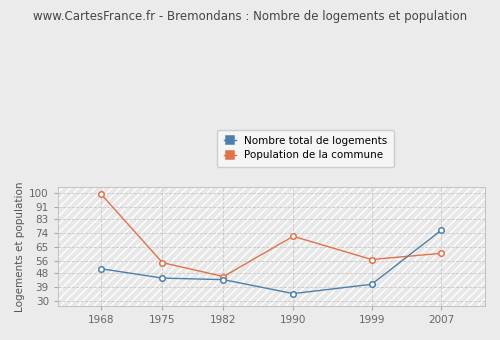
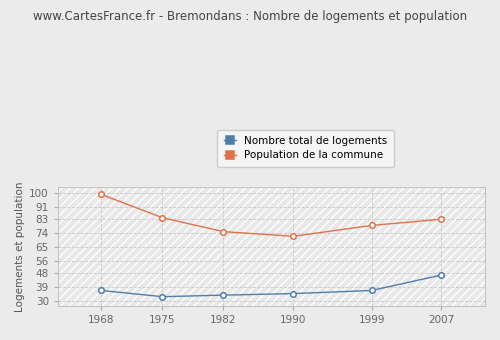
Nombre total de logements/1968: 51 -> 37
Nombre total de logements/1975: 45 -> 33
Population de la commune/1975: 55 -> 84
Nombre total de logements/1982: 44 -> 34
Population de la commune/1982: 46 -> 75
Nombre total de logements/1999: 41 -> 37
Population de la commune/1999: 57 -> 79
Nombre total de logements/2007: 76 -> 47
Population de la commune/2007: 61 -> 83
